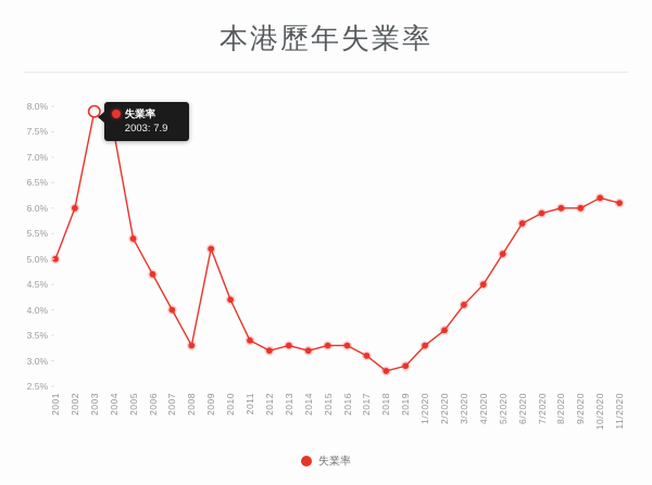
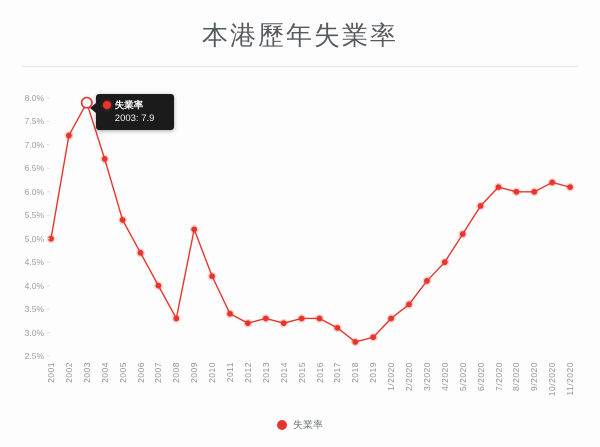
2002: 6.0% -> 7.2%
2004: 7.5% -> 6.7%
7/2020: 5.9% -> 6.1%
